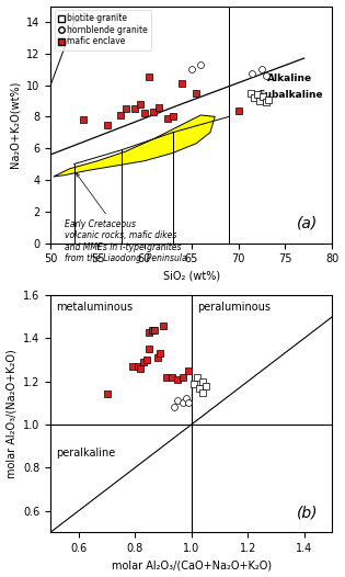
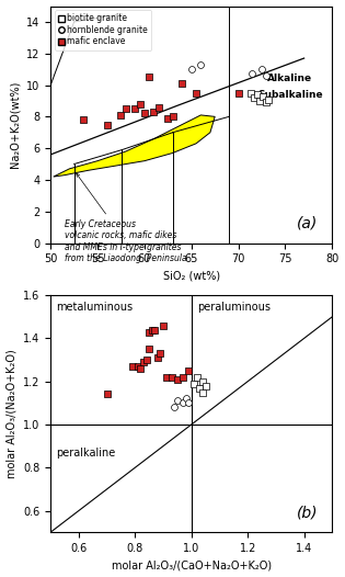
mafic enclave/70: 8.4 -> 9.5
